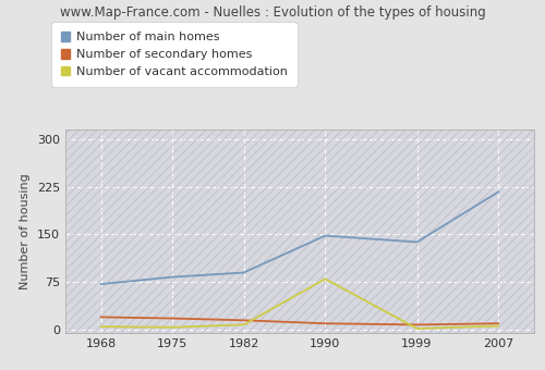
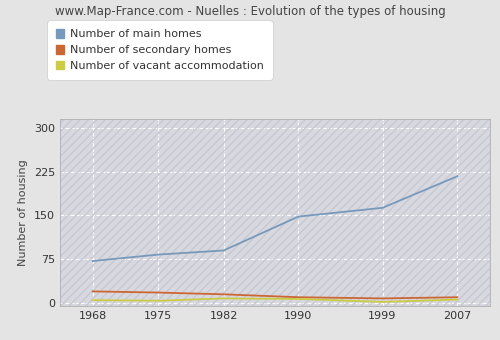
Number of vacant accommodation/1990: 80 -> 7
Number of main homes/1999: 138 -> 163
